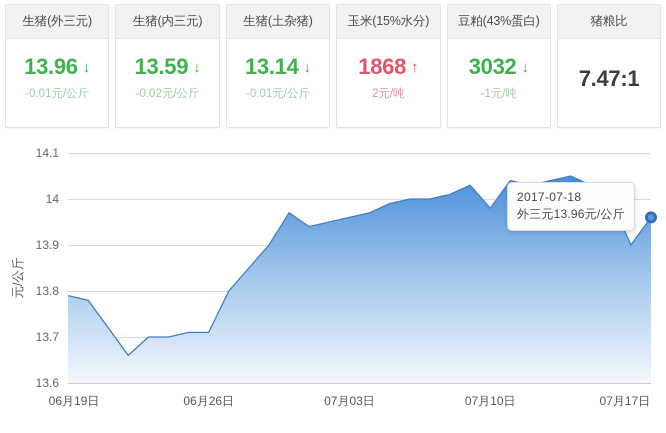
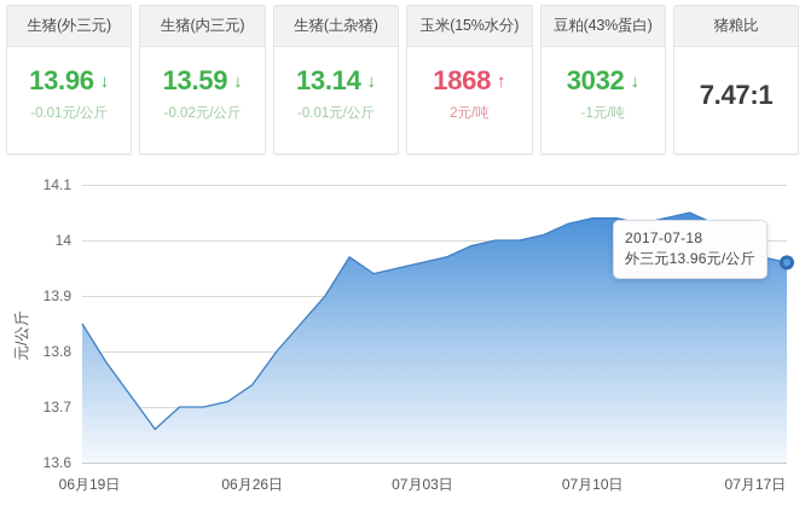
06月19日: 13.79 -> 13.85
06月26日: 13.71 -> 13.74
07月10日: 13.98 -> 14.04
07月17日: 13.90 -> 13.97
